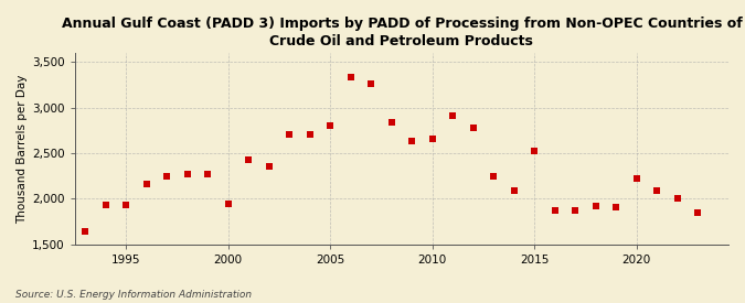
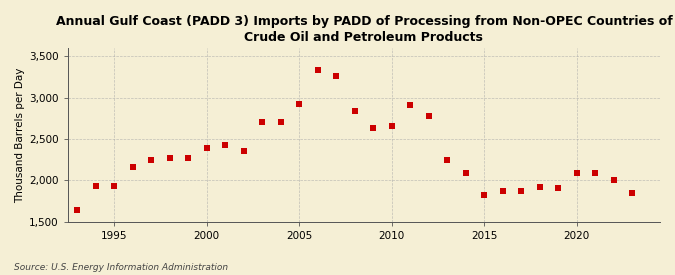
2000: 1,940 -> 2,390
2005: 2,800 -> 2,920
2015: 2,520 -> 1,820
2020: 2,220 -> 2,090
